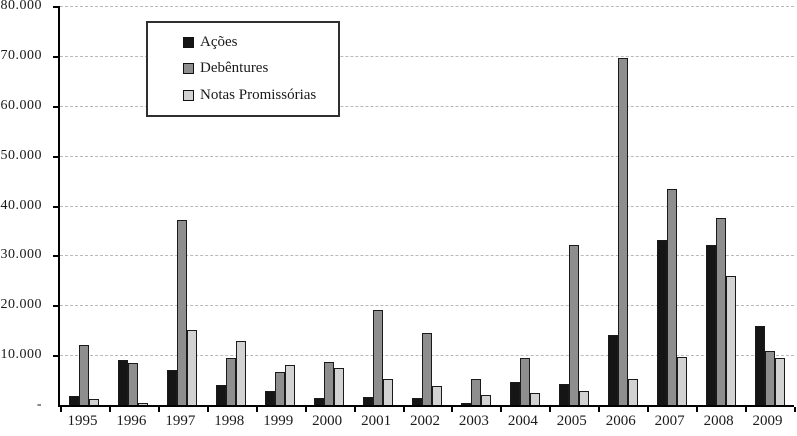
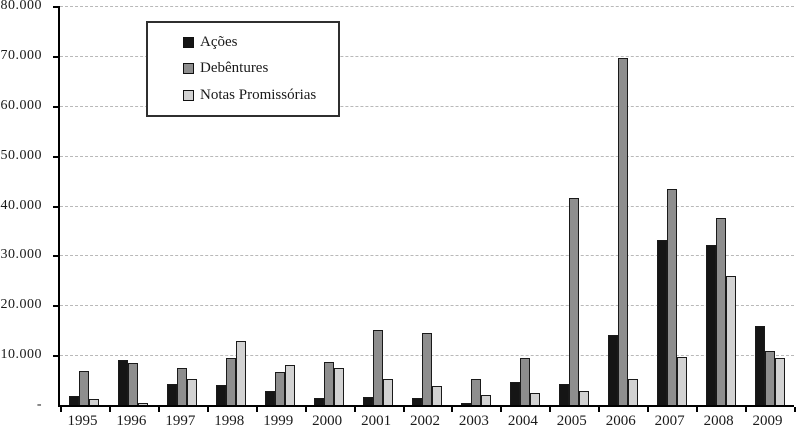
Debêntures/1995: 12000 -> 7000
Ações/1997: 7000 -> 4000
Debêntures/1997: 37000 -> 7000
Notas Promissórias/1997: 15000 -> 5000
Debêntures/2001: 19000 -> 15000
Debêntures/2005: 32000 -> 42000
